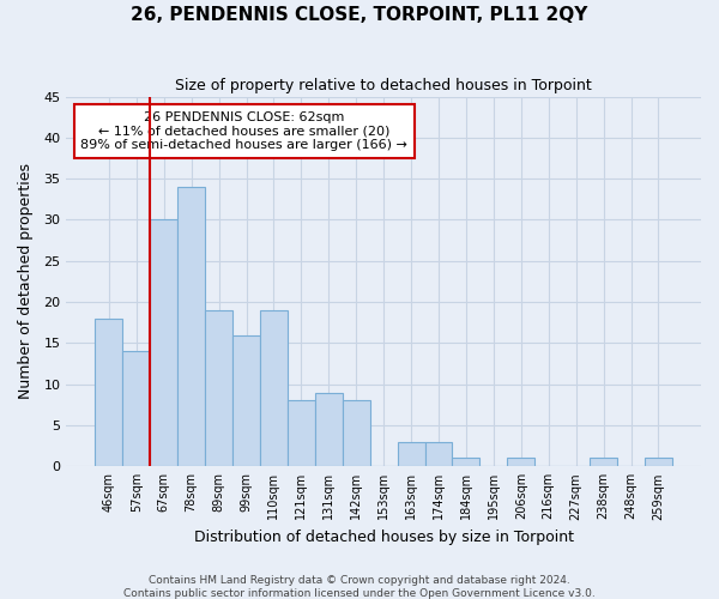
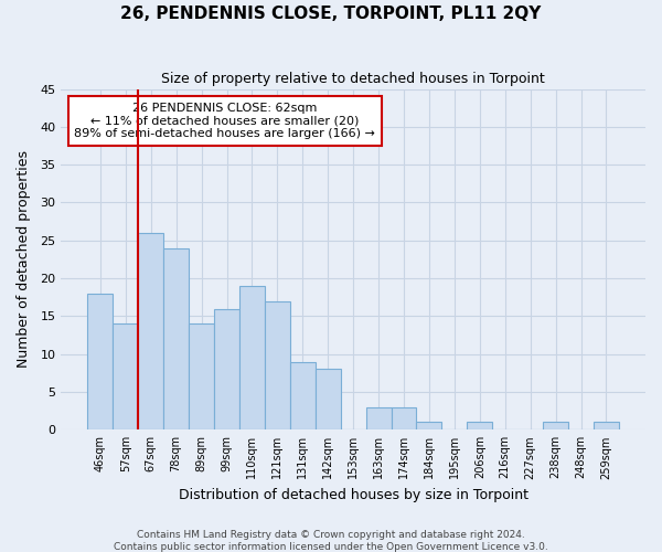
67sqm: 30 -> 26
78sqm: 34 -> 24
89sqm: 19 -> 14
121sqm: 8 -> 17
